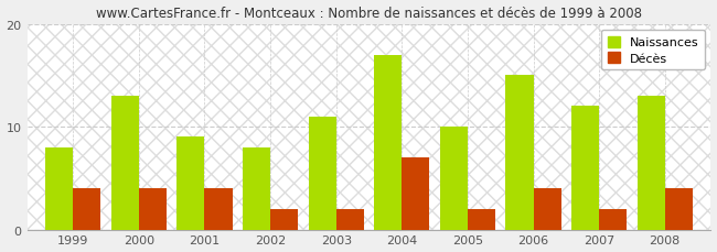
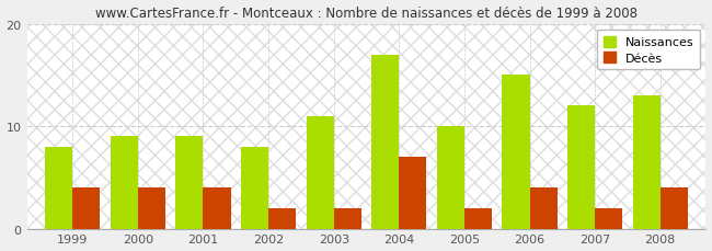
Naissances/2000: 13 -> 9
